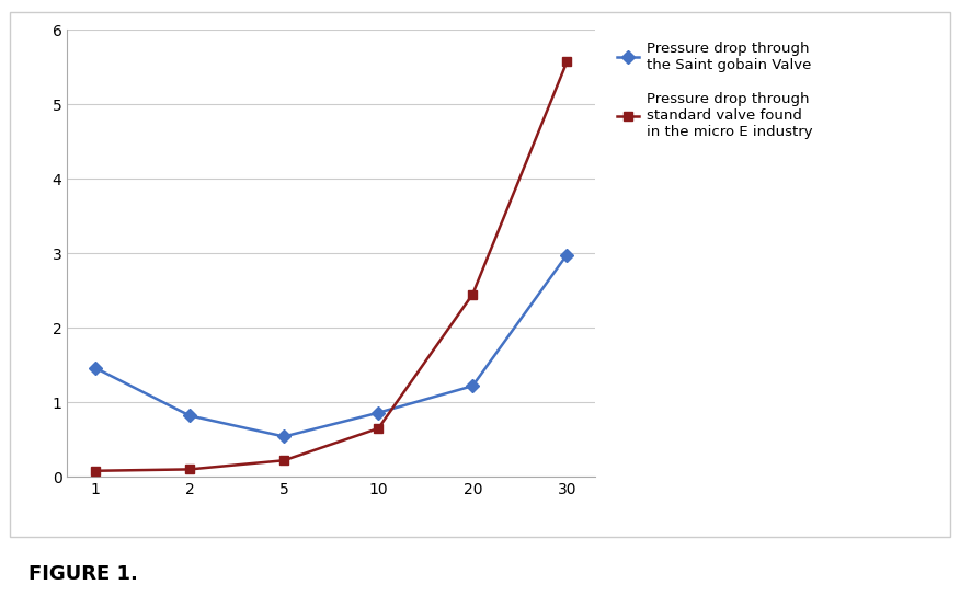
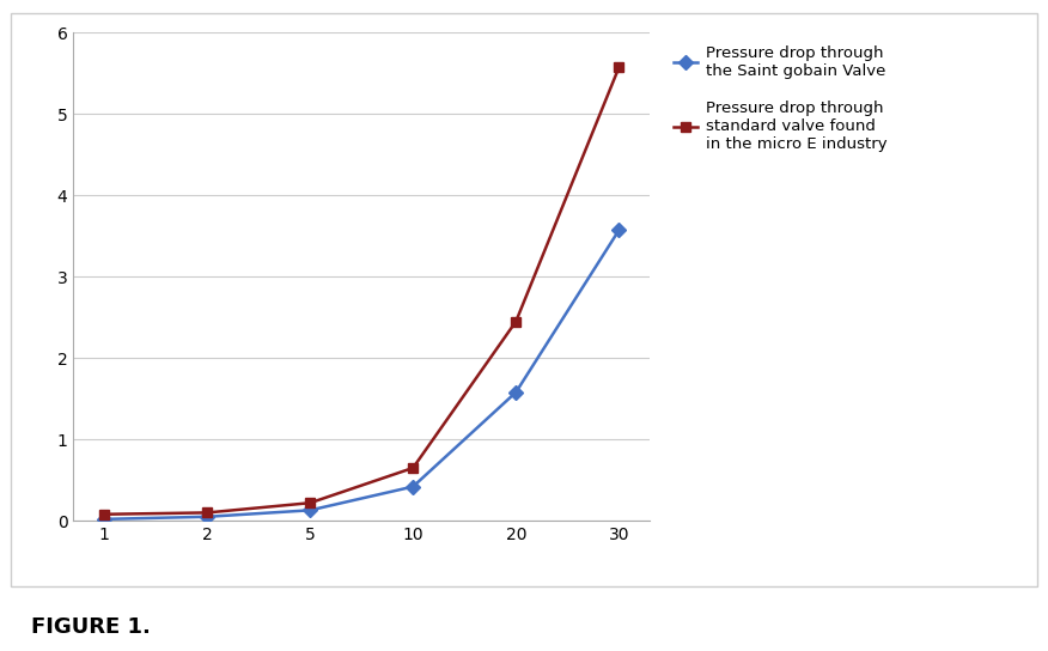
Pressure drop through the Saint gobain Valve/1: 1.46 -> 0.02
Pressure drop through the Saint gobain Valve/2: 0.82 -> 0.05
Pressure drop through the Saint gobain Valve/5: 0.54 -> 0.13
Pressure drop through the Saint gobain Valve/10: 0.86 -> 0.42
Pressure drop through the Saint gobain Valve/20: 1.22 -> 1.58
Pressure drop through the Saint gobain Valve/30: 2.98 -> 3.57
